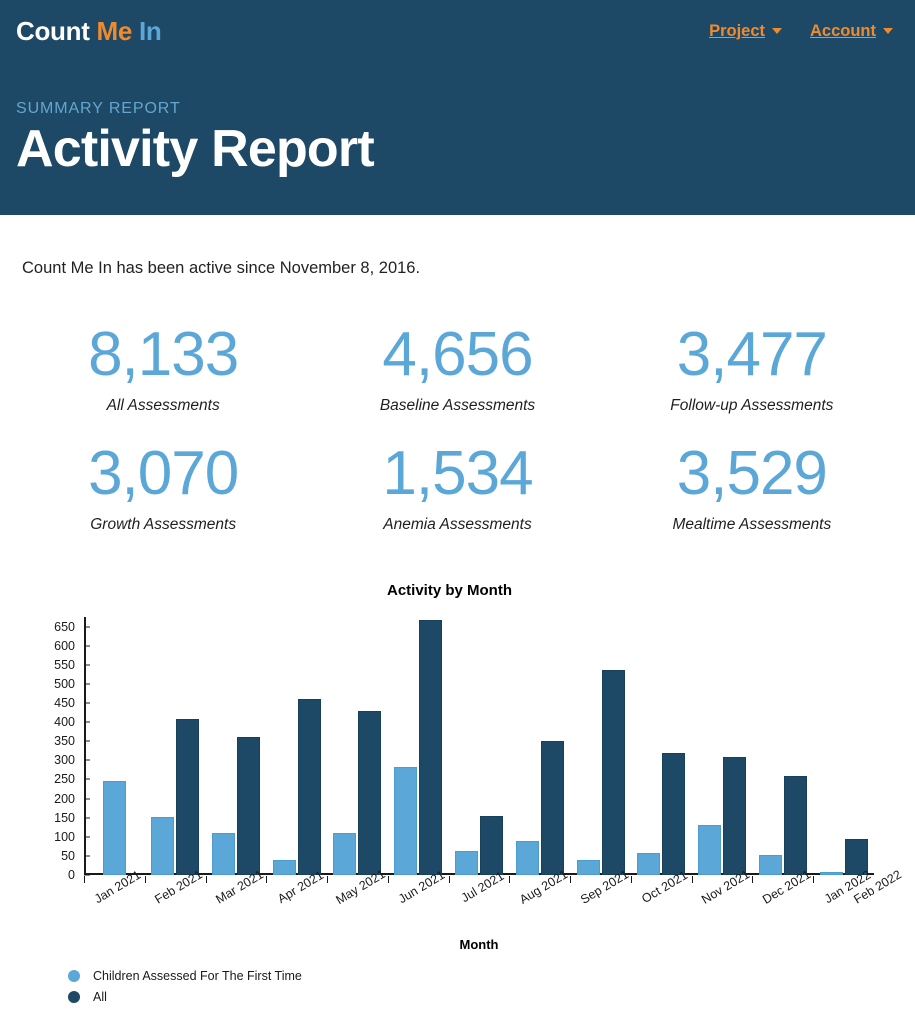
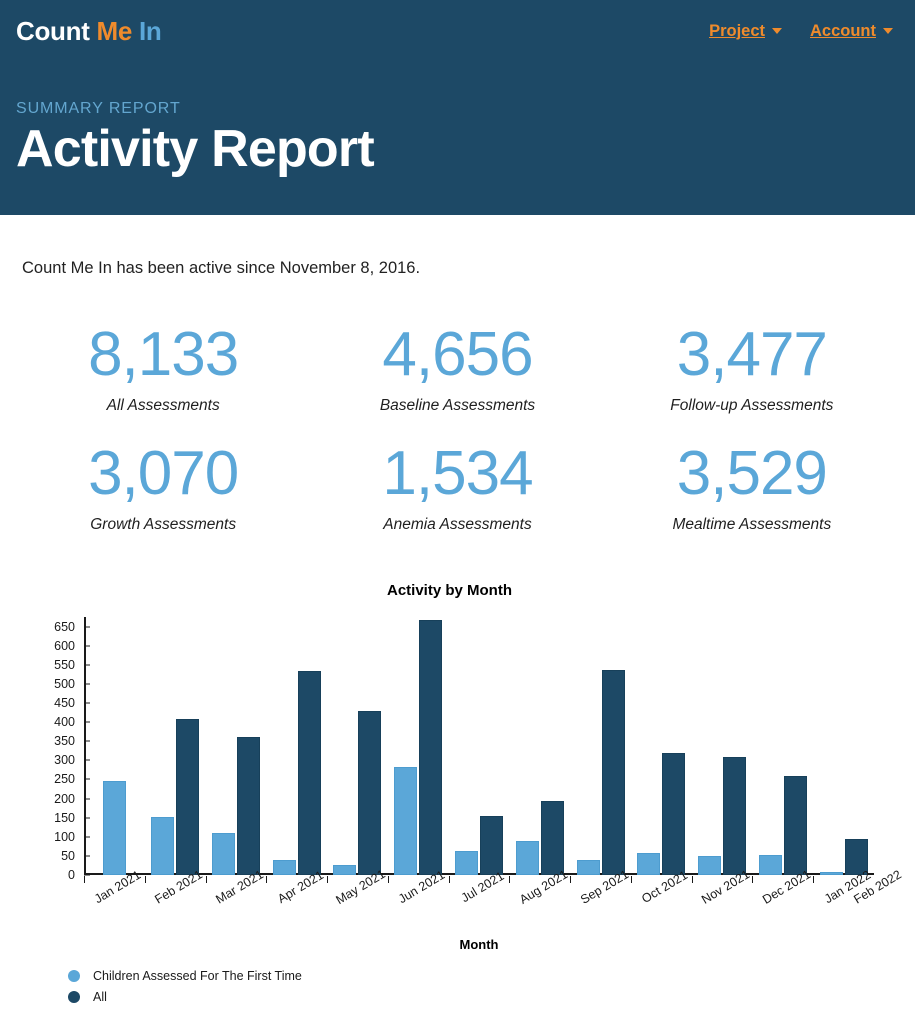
All/Apr 2021: 460 -> 530
Children Assessed For The First Time/May 2021: 110 -> 20
All/Aug 2021: 350 -> 190
Children Assessed For The First Time/Nov 2021: 130 -> 50
